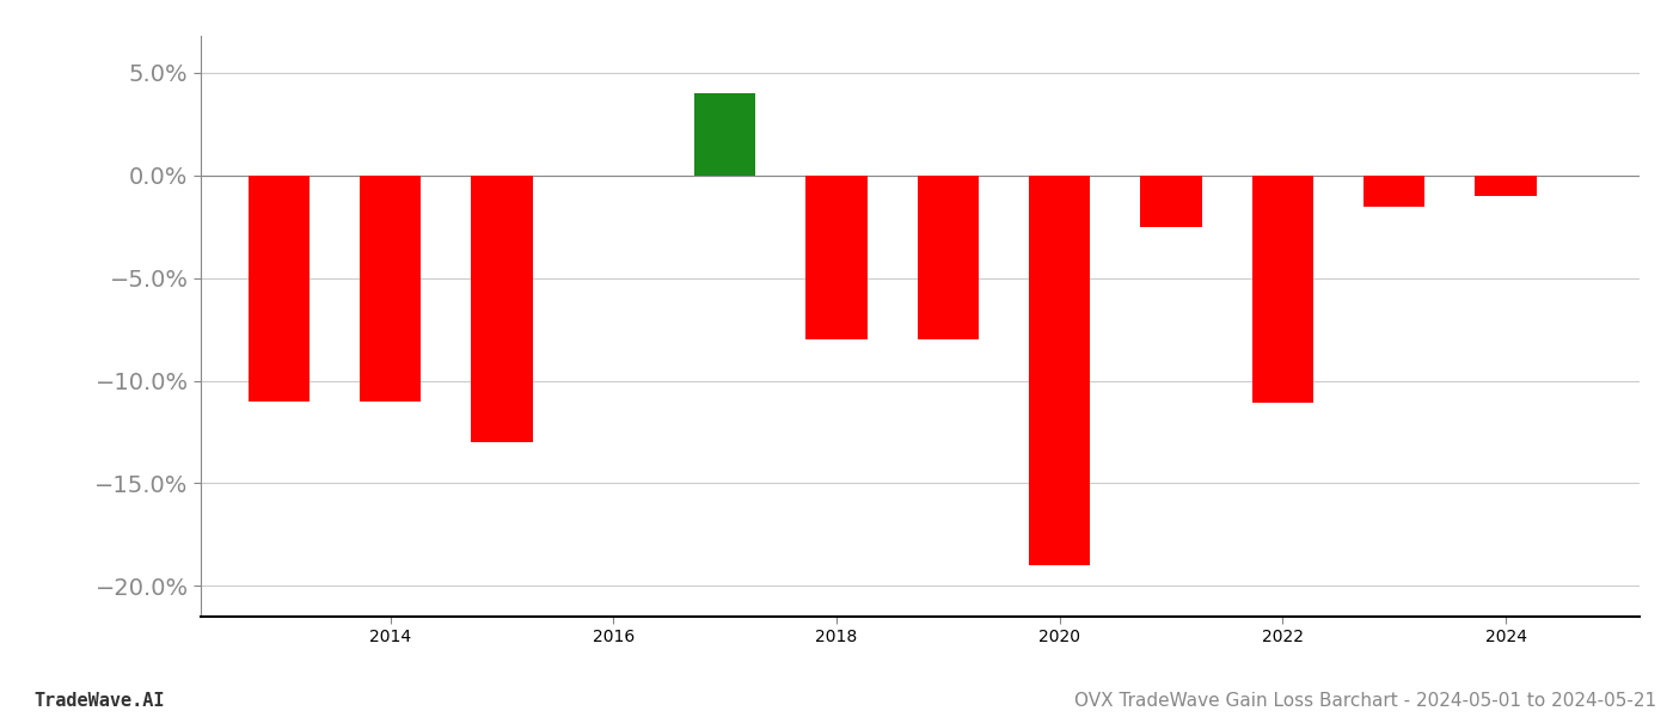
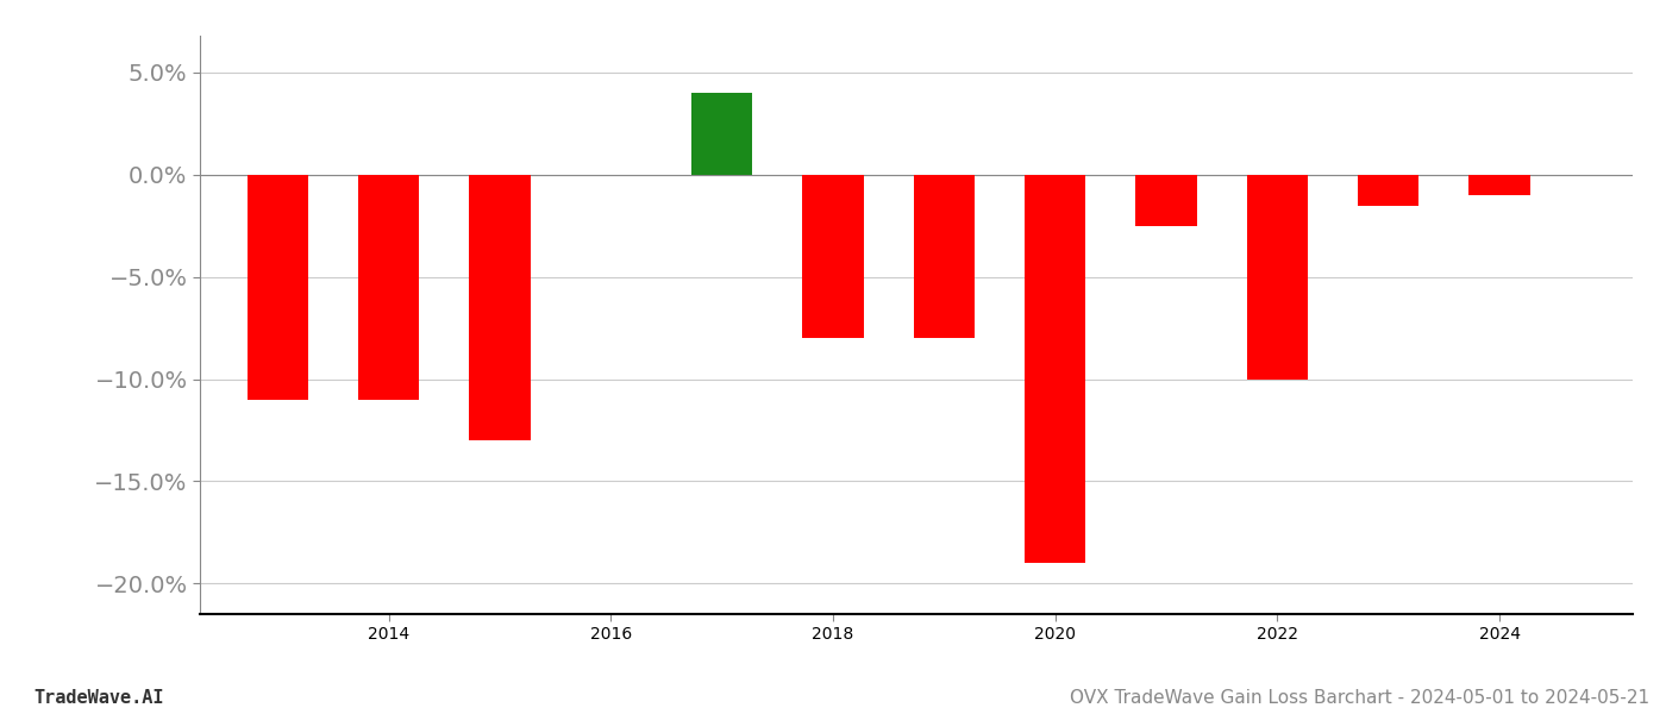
2022: -11.1% -> -10.0%
